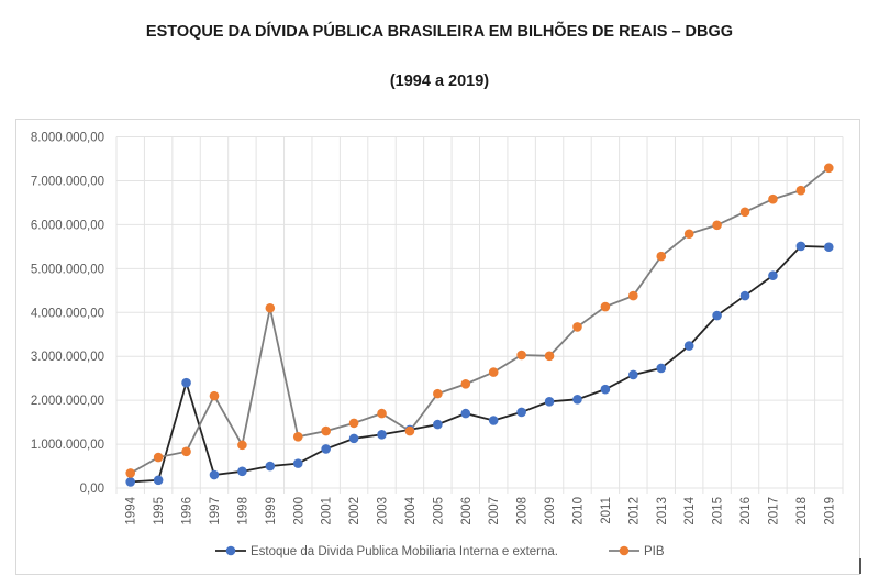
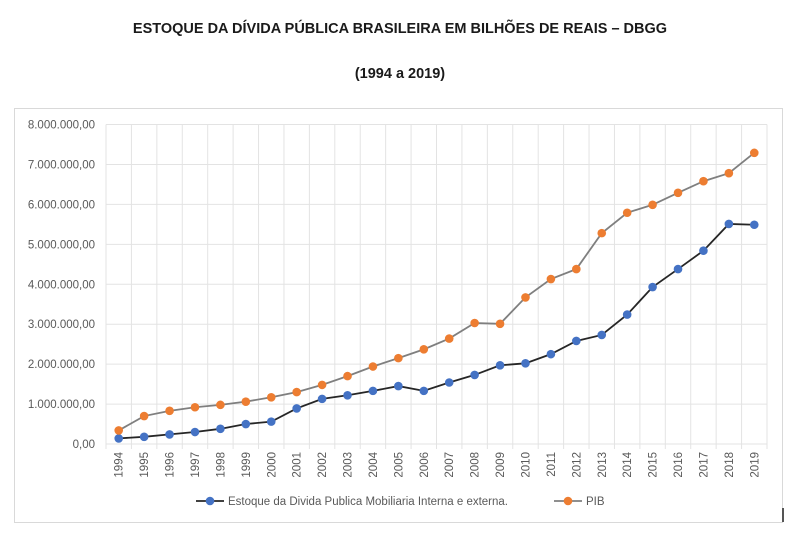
Estoque da Divida Publica Mobiliaria Interna e externa./1996: 2400000 -> 200000
PIB/1997: 2100000 -> 900000
PIB/1999: 4100000 -> 1100000
PIB/2004: 1300000 -> 1900000
Estoque da Divida Publica Mobiliaria Interna e externa./2006: 1700000 -> 1300000
